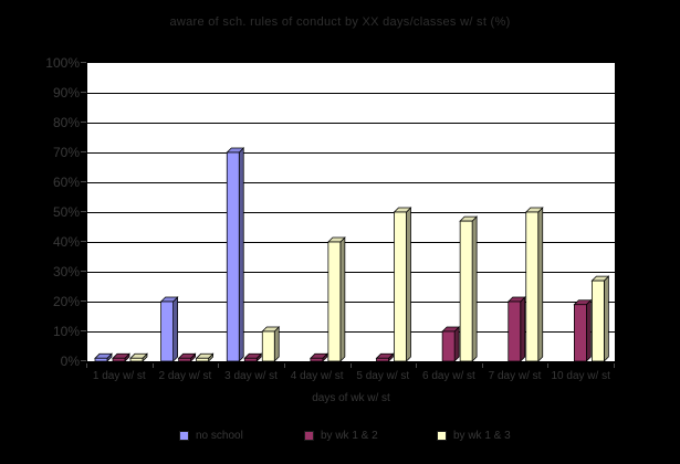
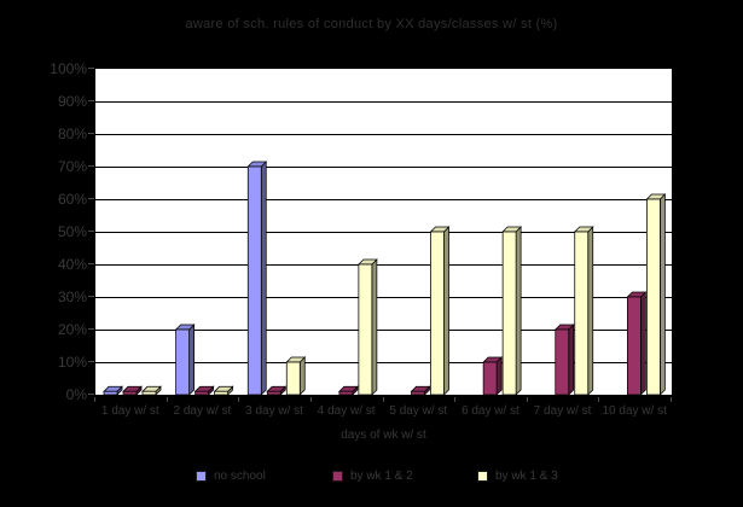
by wk 1 & 3/6 day w/ st: 47% -> 50%
by wk 1 & 2/10 day w/ st: 19% -> 30%
by wk 1 & 3/10 day w/ st: 27% -> 60%
